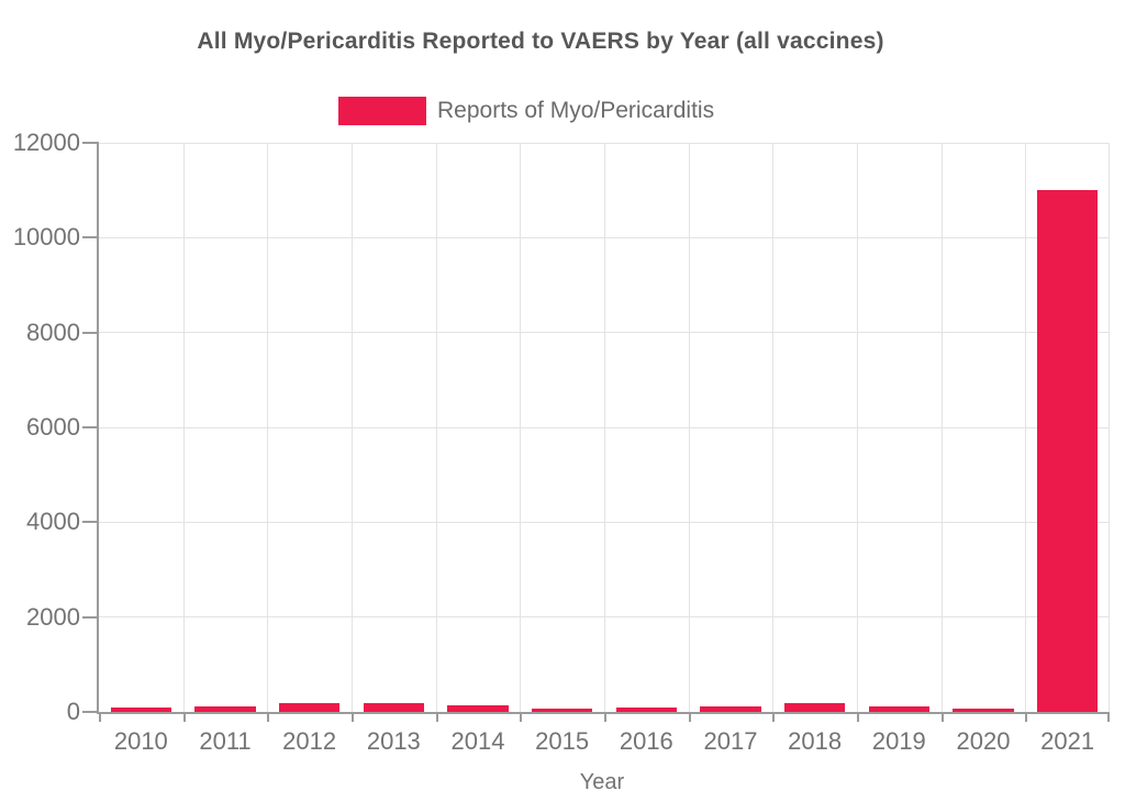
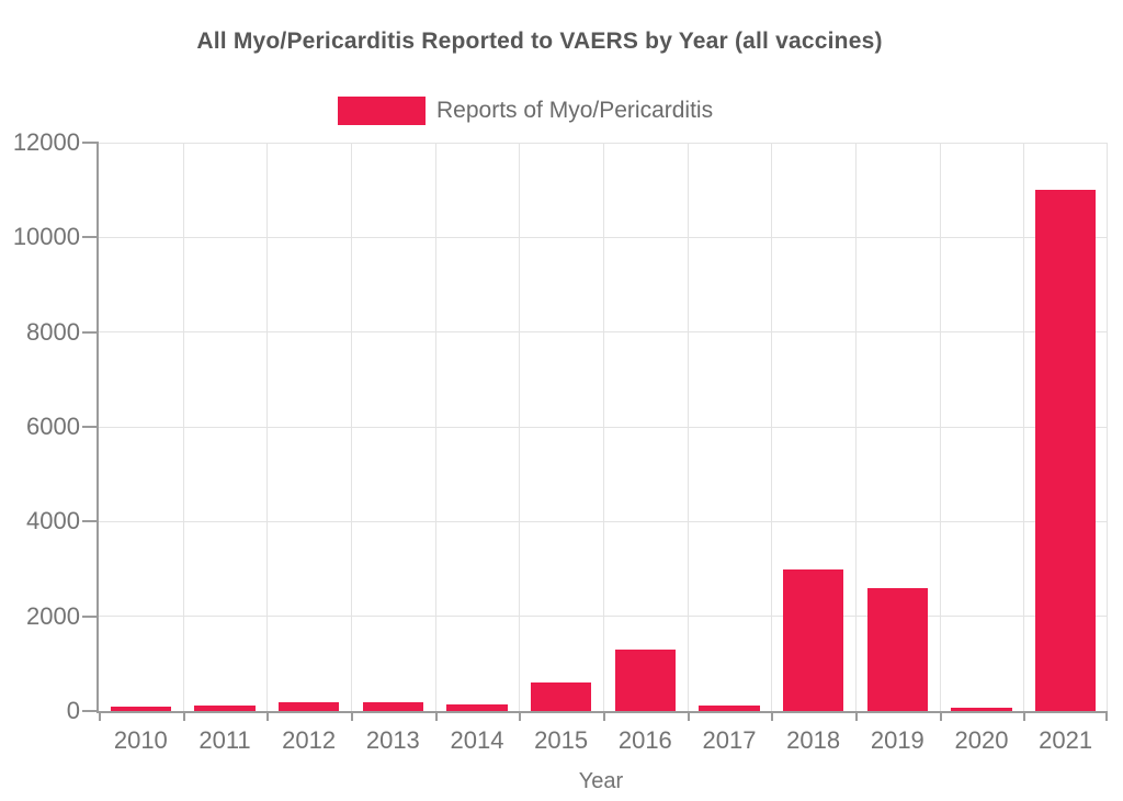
2015: 100 -> 600
2016: 100 -> 1300
2018: 200 -> 3000
2019: 100 -> 2600
